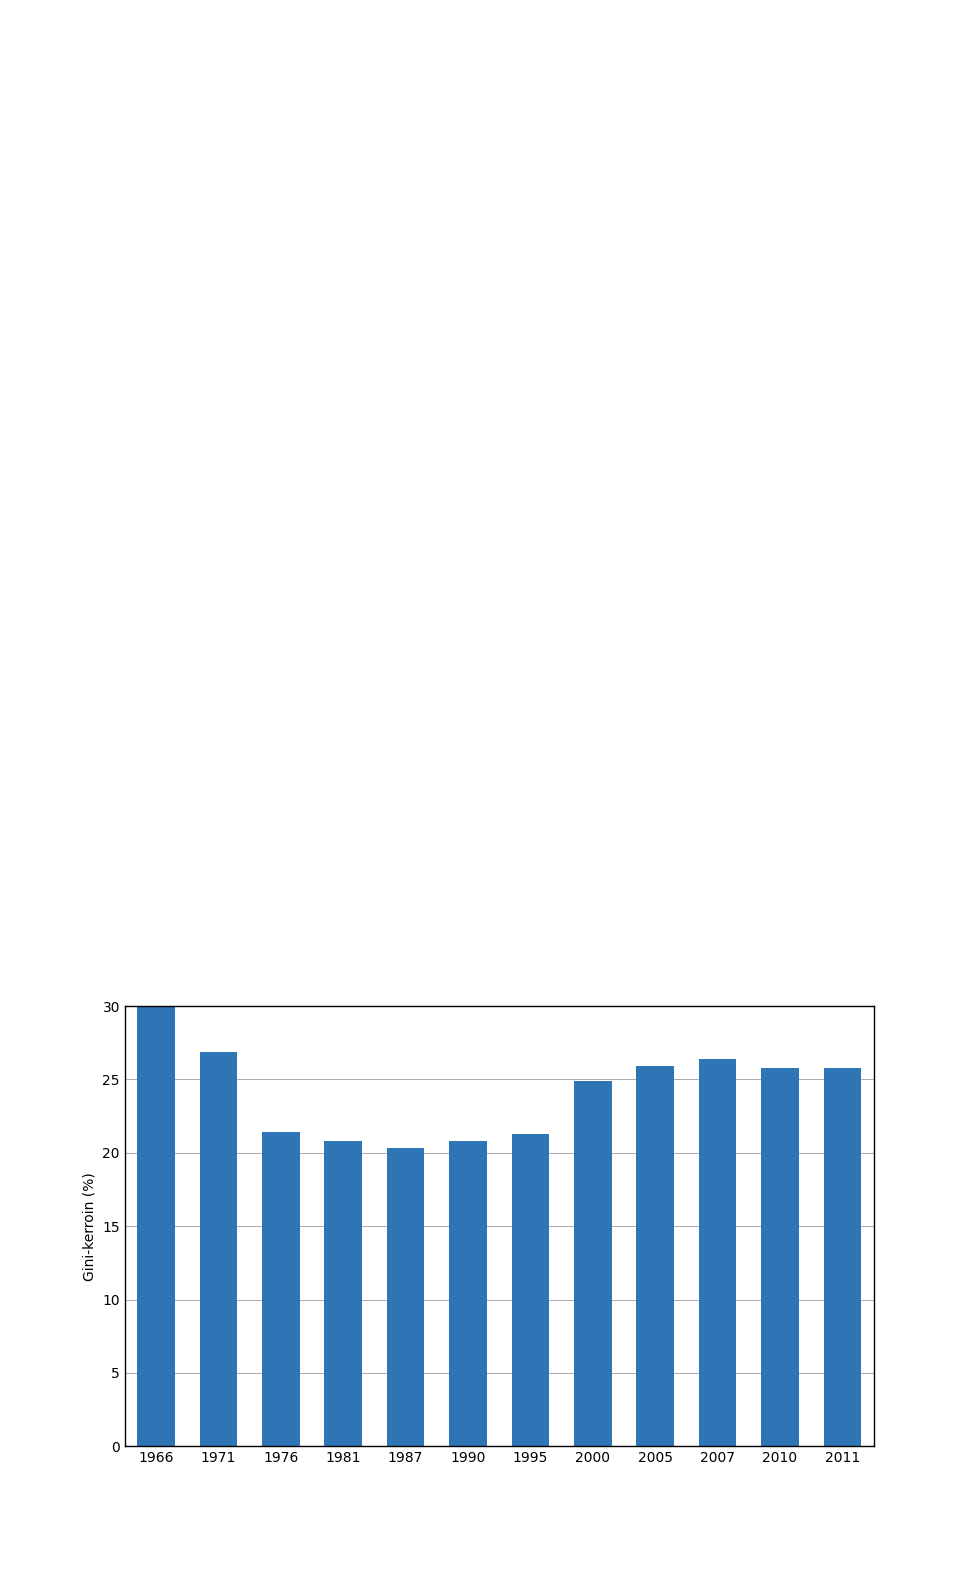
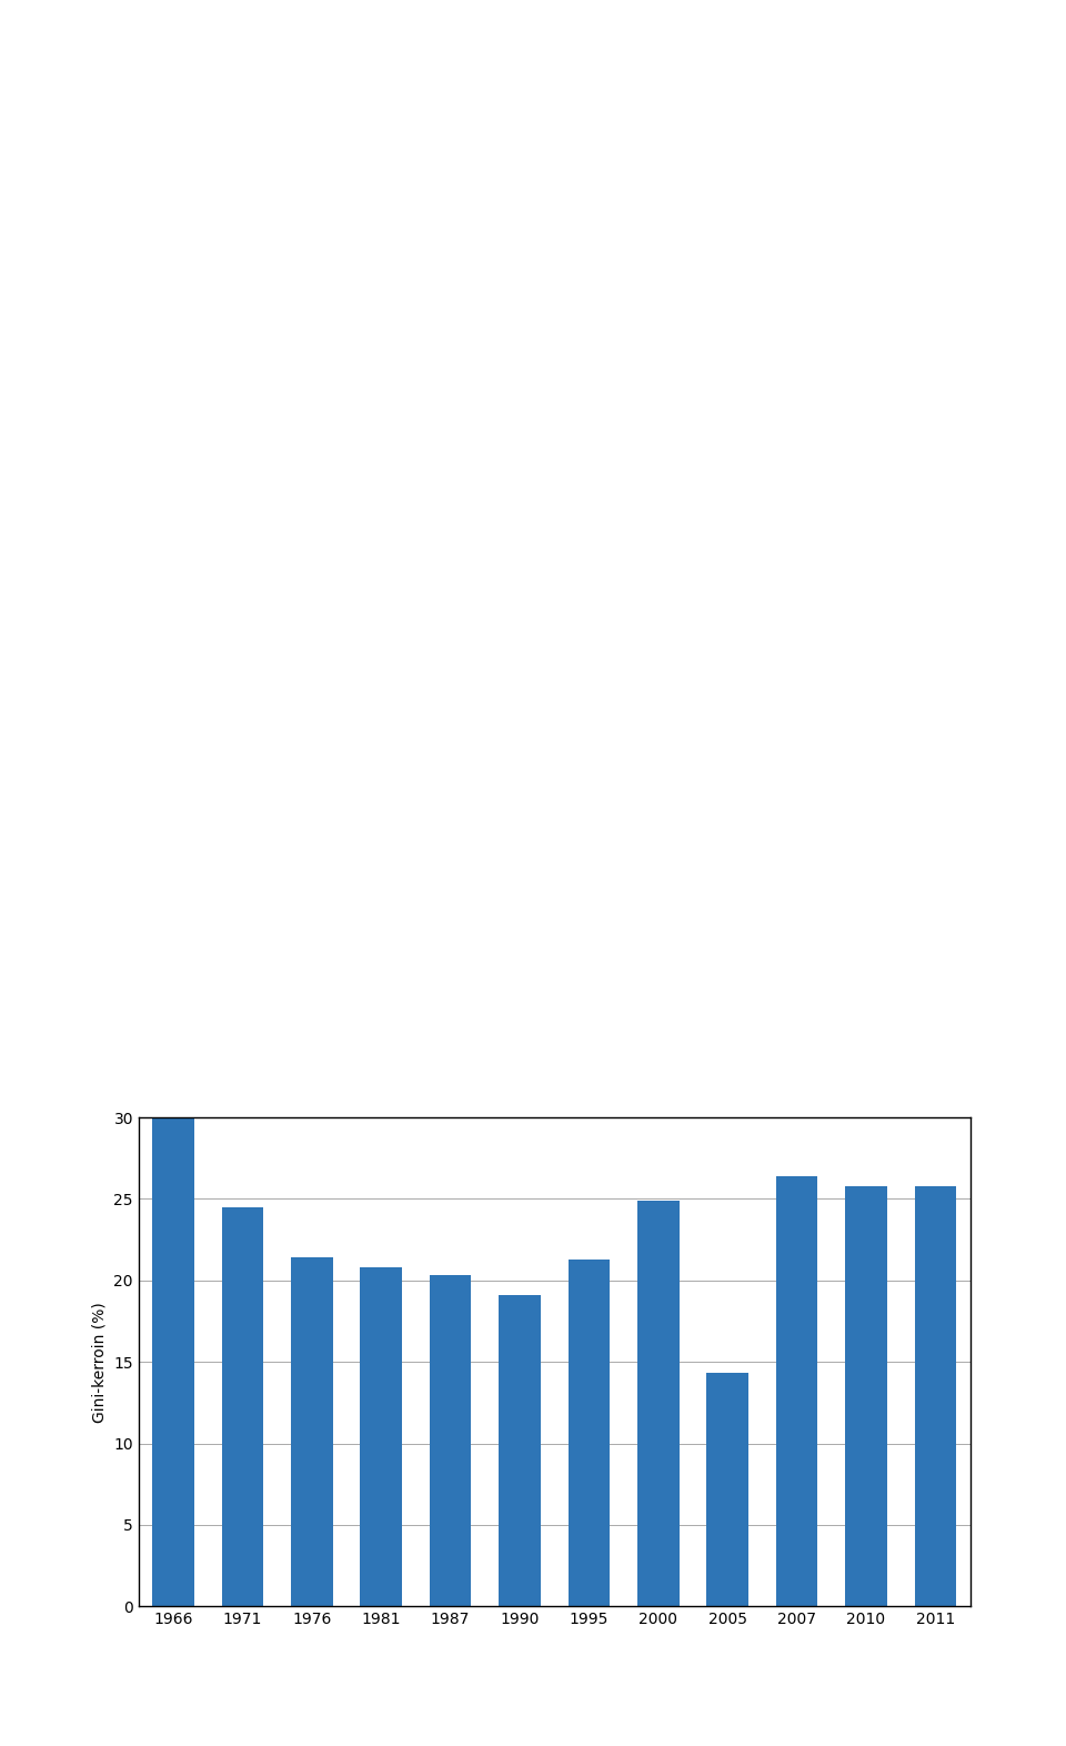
1971: 26.9 -> 24.5
1990: 20.8 -> 19.1
2005: 25.9 -> 14.3
